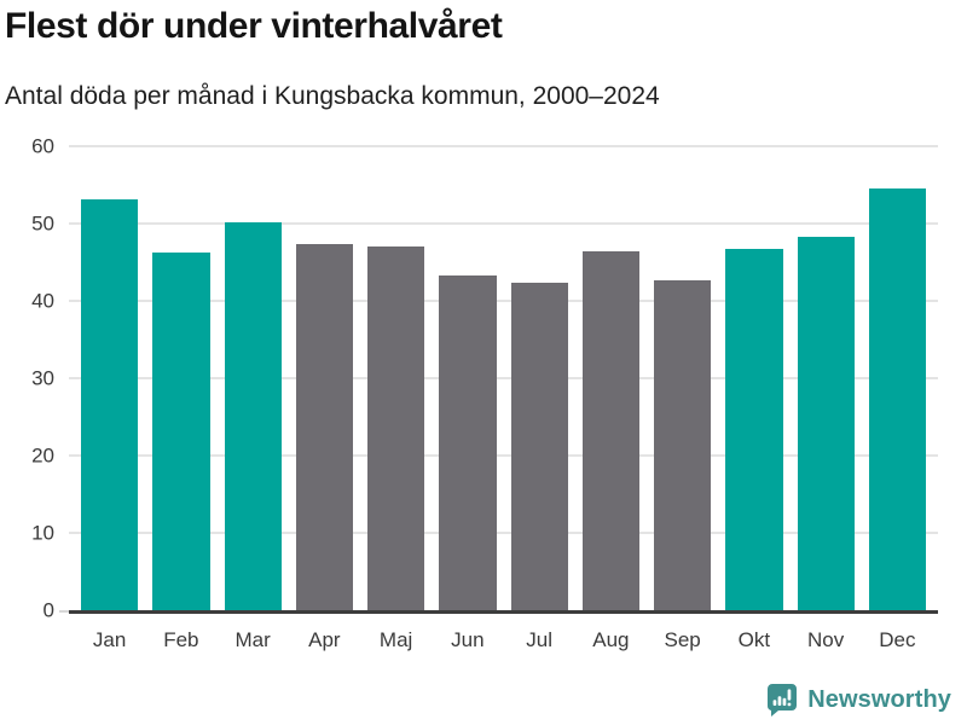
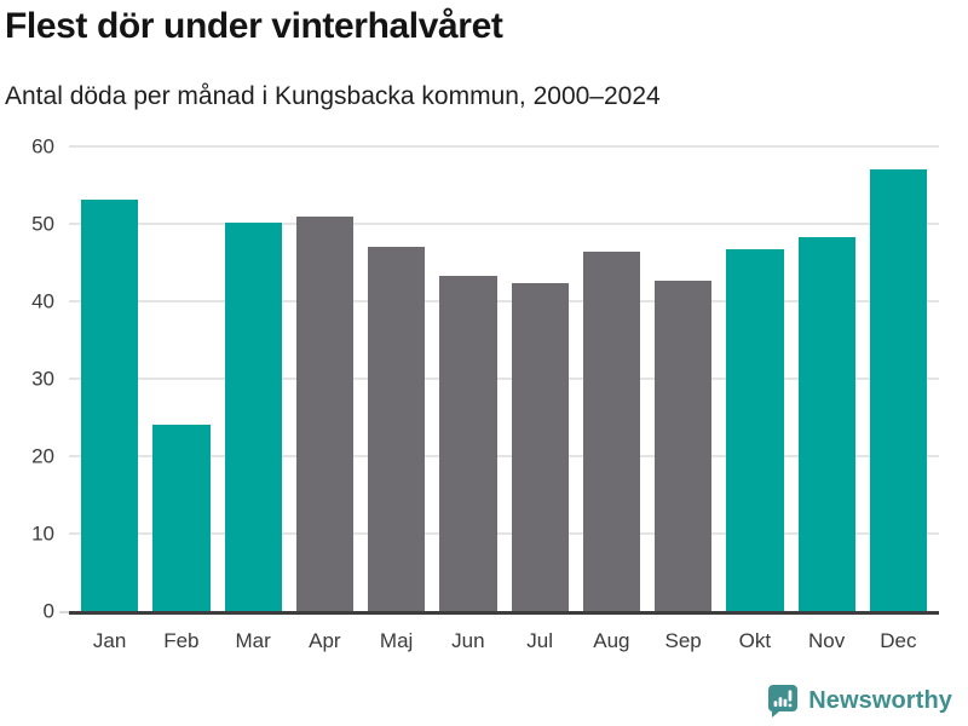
Feb: 46 -> 24
Apr: 47 -> 51
Dec: 54 -> 57
